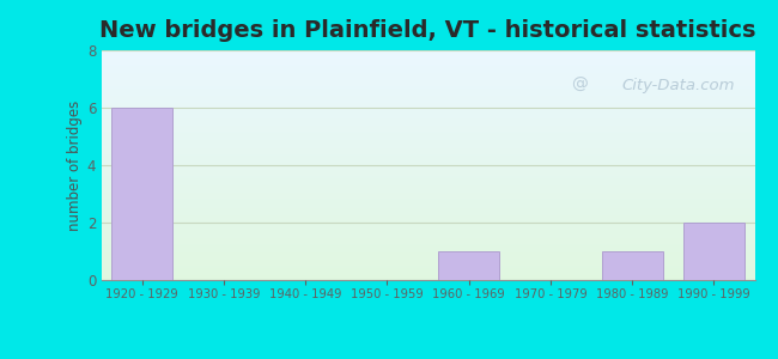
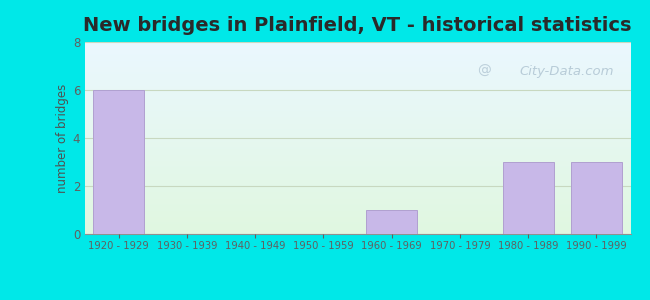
1980 - 1989: 1 -> 3
1990 - 1999: 2 -> 3
